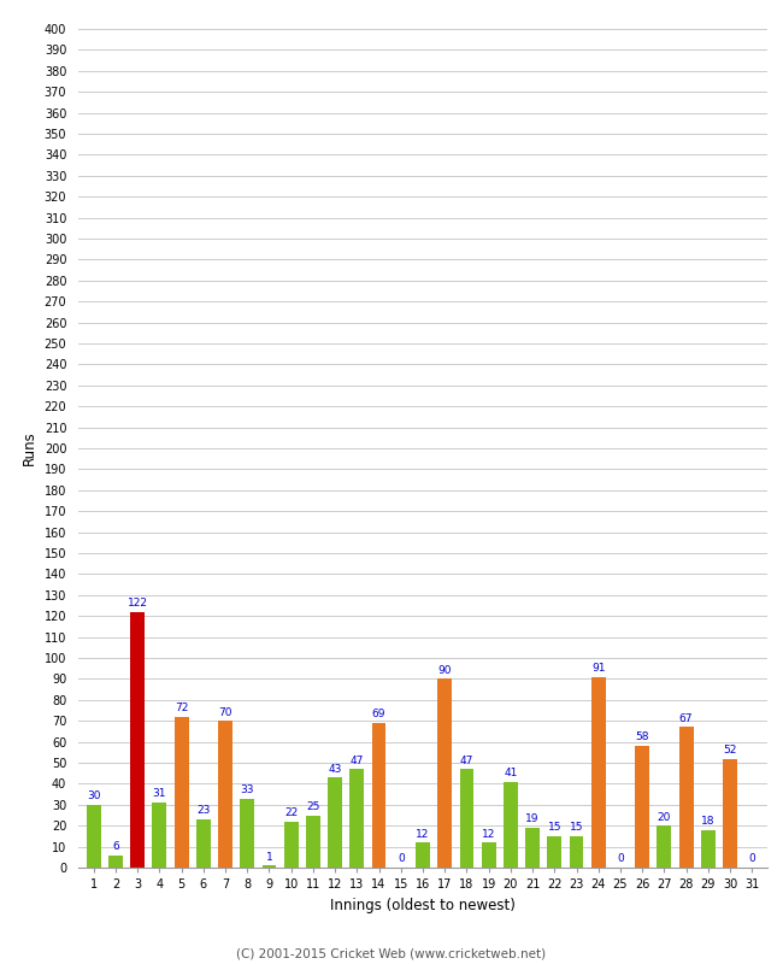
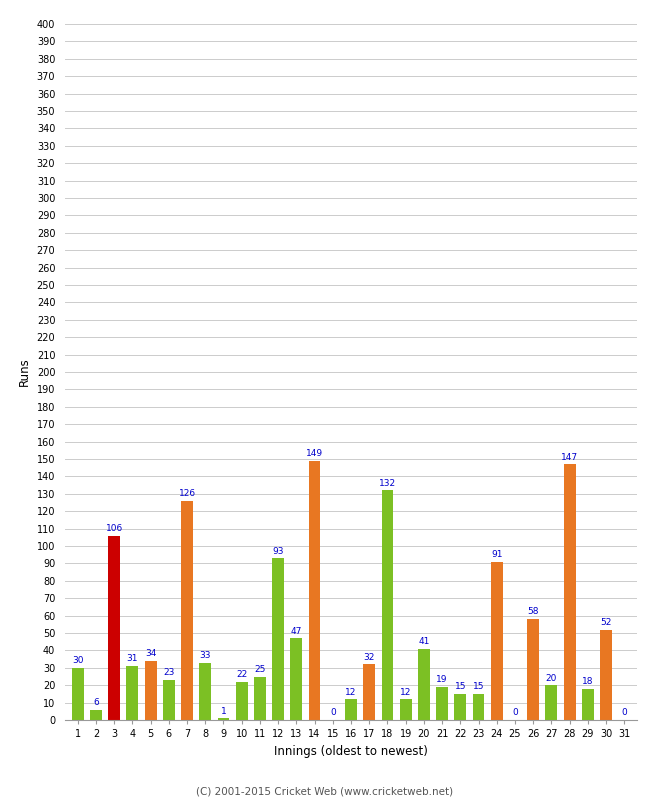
3: 122 -> 106
5: 72 -> 34
7: 70 -> 126
12: 43 -> 93
14: 69 -> 149
17: 90 -> 32
18: 47 -> 132
28: 67 -> 147
